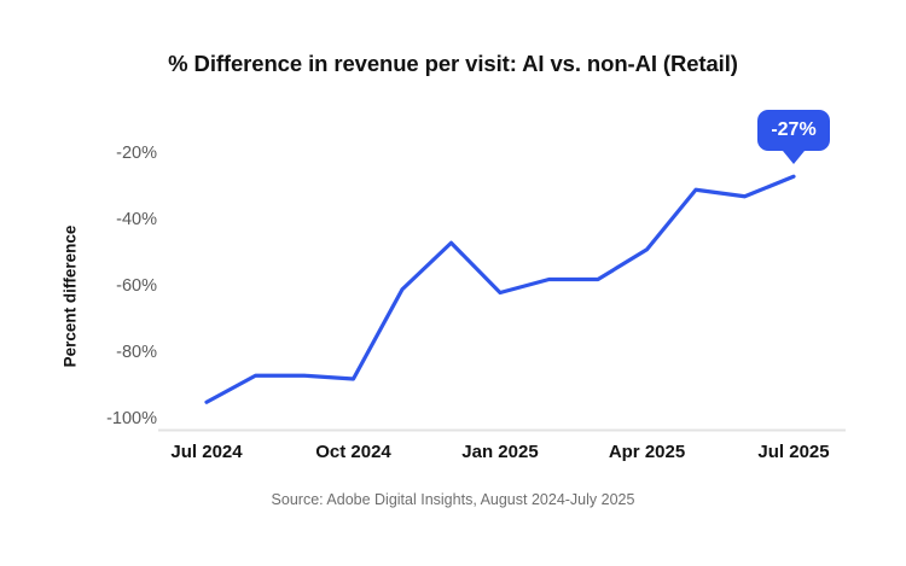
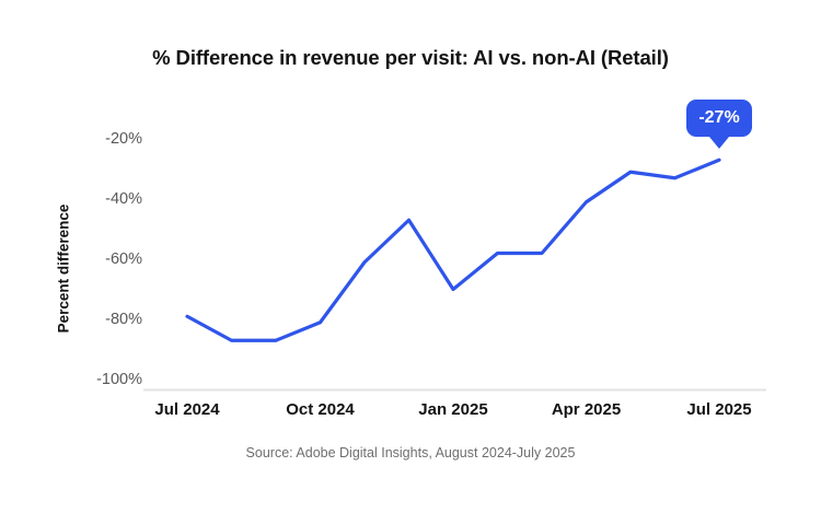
Jul 2024: -95% -> -79%
Oct 2024: -88% -> -81%
Jan 2025: -62% -> -70%
Apr 2025: -49% -> -41%
